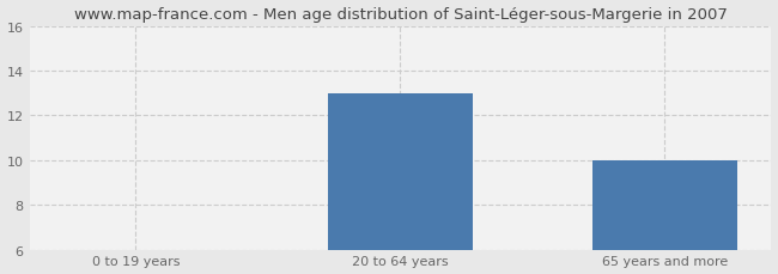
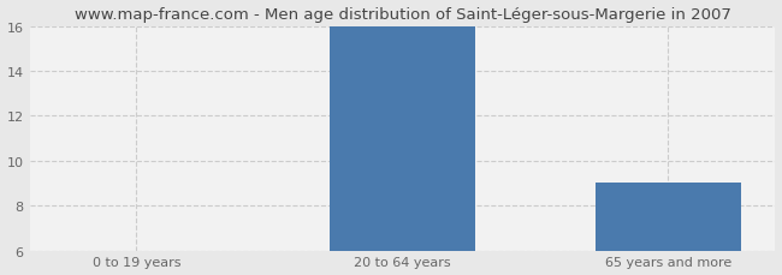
20 to 64 years: 13.0 -> 16.0
65 years and more: 10.0 -> 9.0
